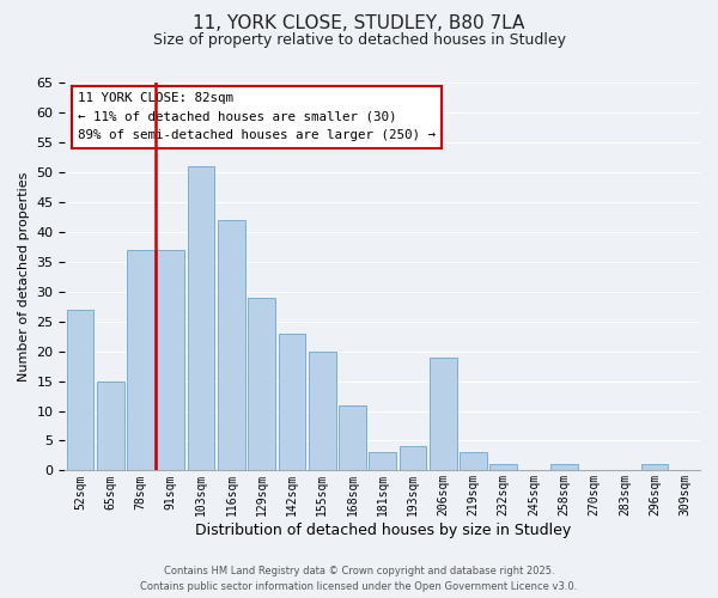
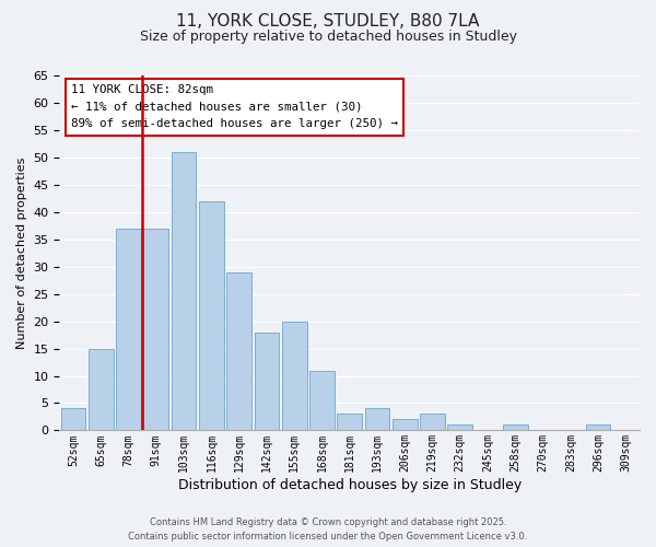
52sqm: 27 -> 4
142sqm: 23 -> 18
206sqm: 19 -> 2
